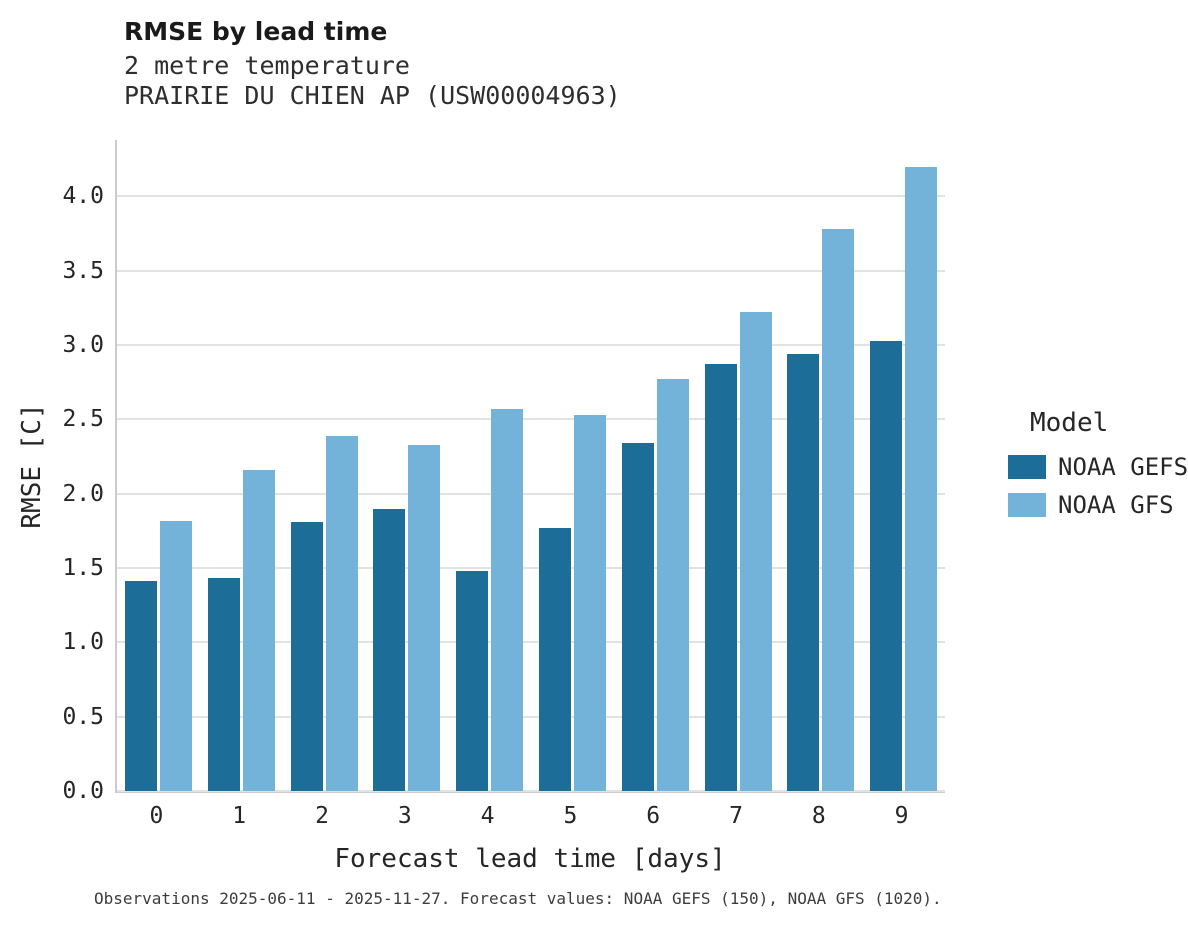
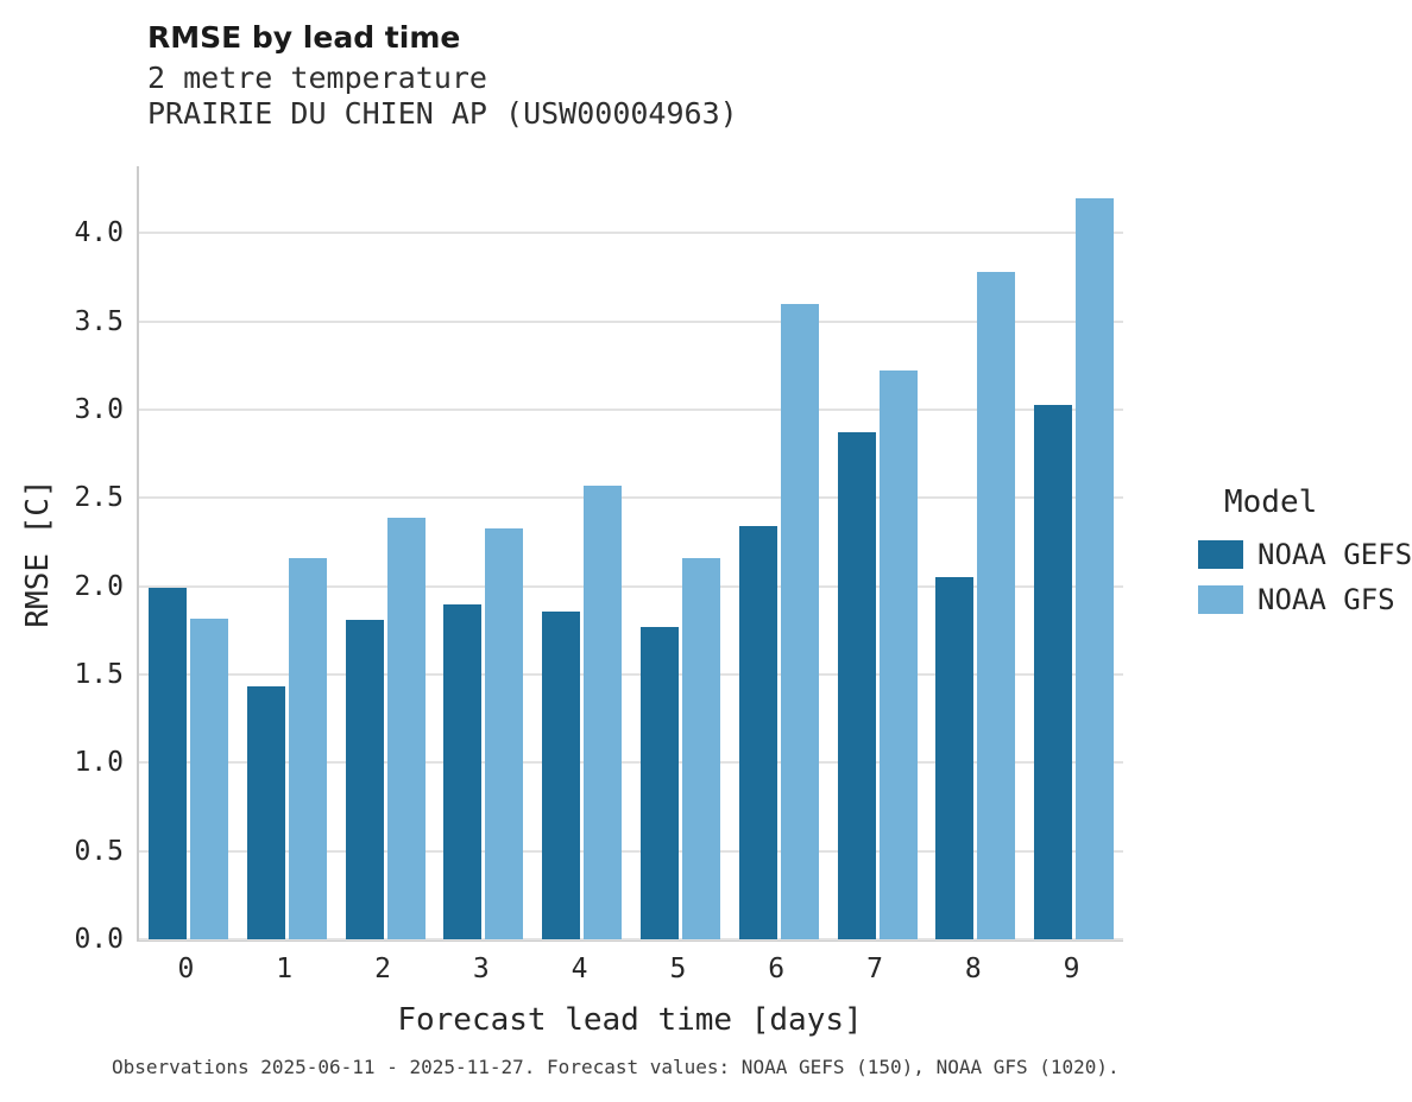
NOAA GEFS/0: 1.41 -> 1.99
NOAA GEFS/4: 1.48 -> 1.86
NOAA GFS/5: 2.53 -> 2.16
NOAA GFS/6: 2.77 -> 3.60
NOAA GEFS/8: 2.94 -> 2.05
